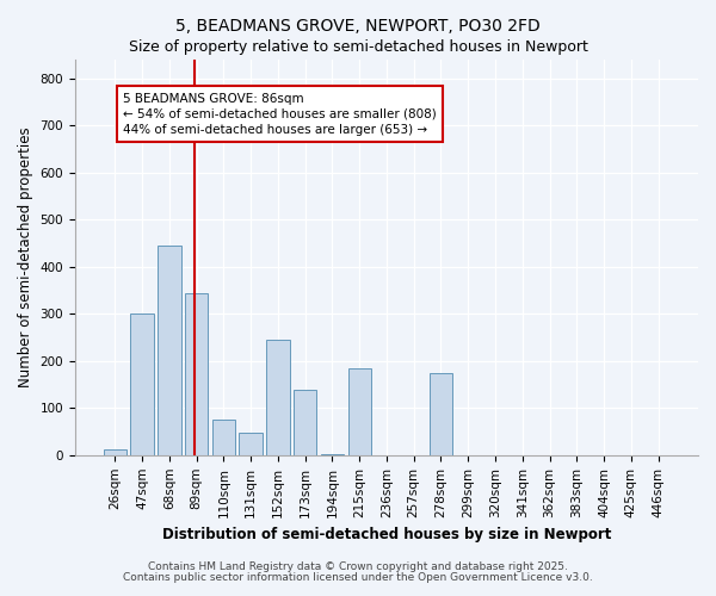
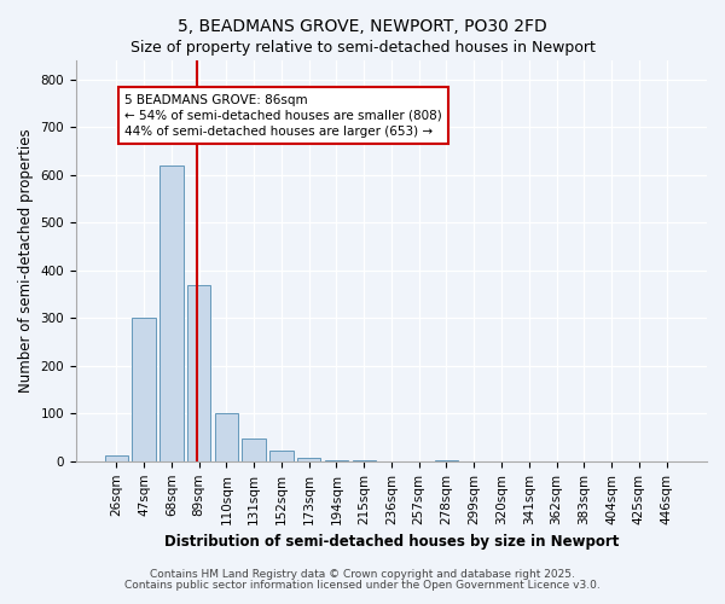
68sqm: 445 -> 620
89sqm: 345 -> 370
110sqm: 75 -> 100
152sqm: 245 -> 22
173sqm: 140 -> 8
215sqm: 185 -> 1
278sqm: 175 -> 2
